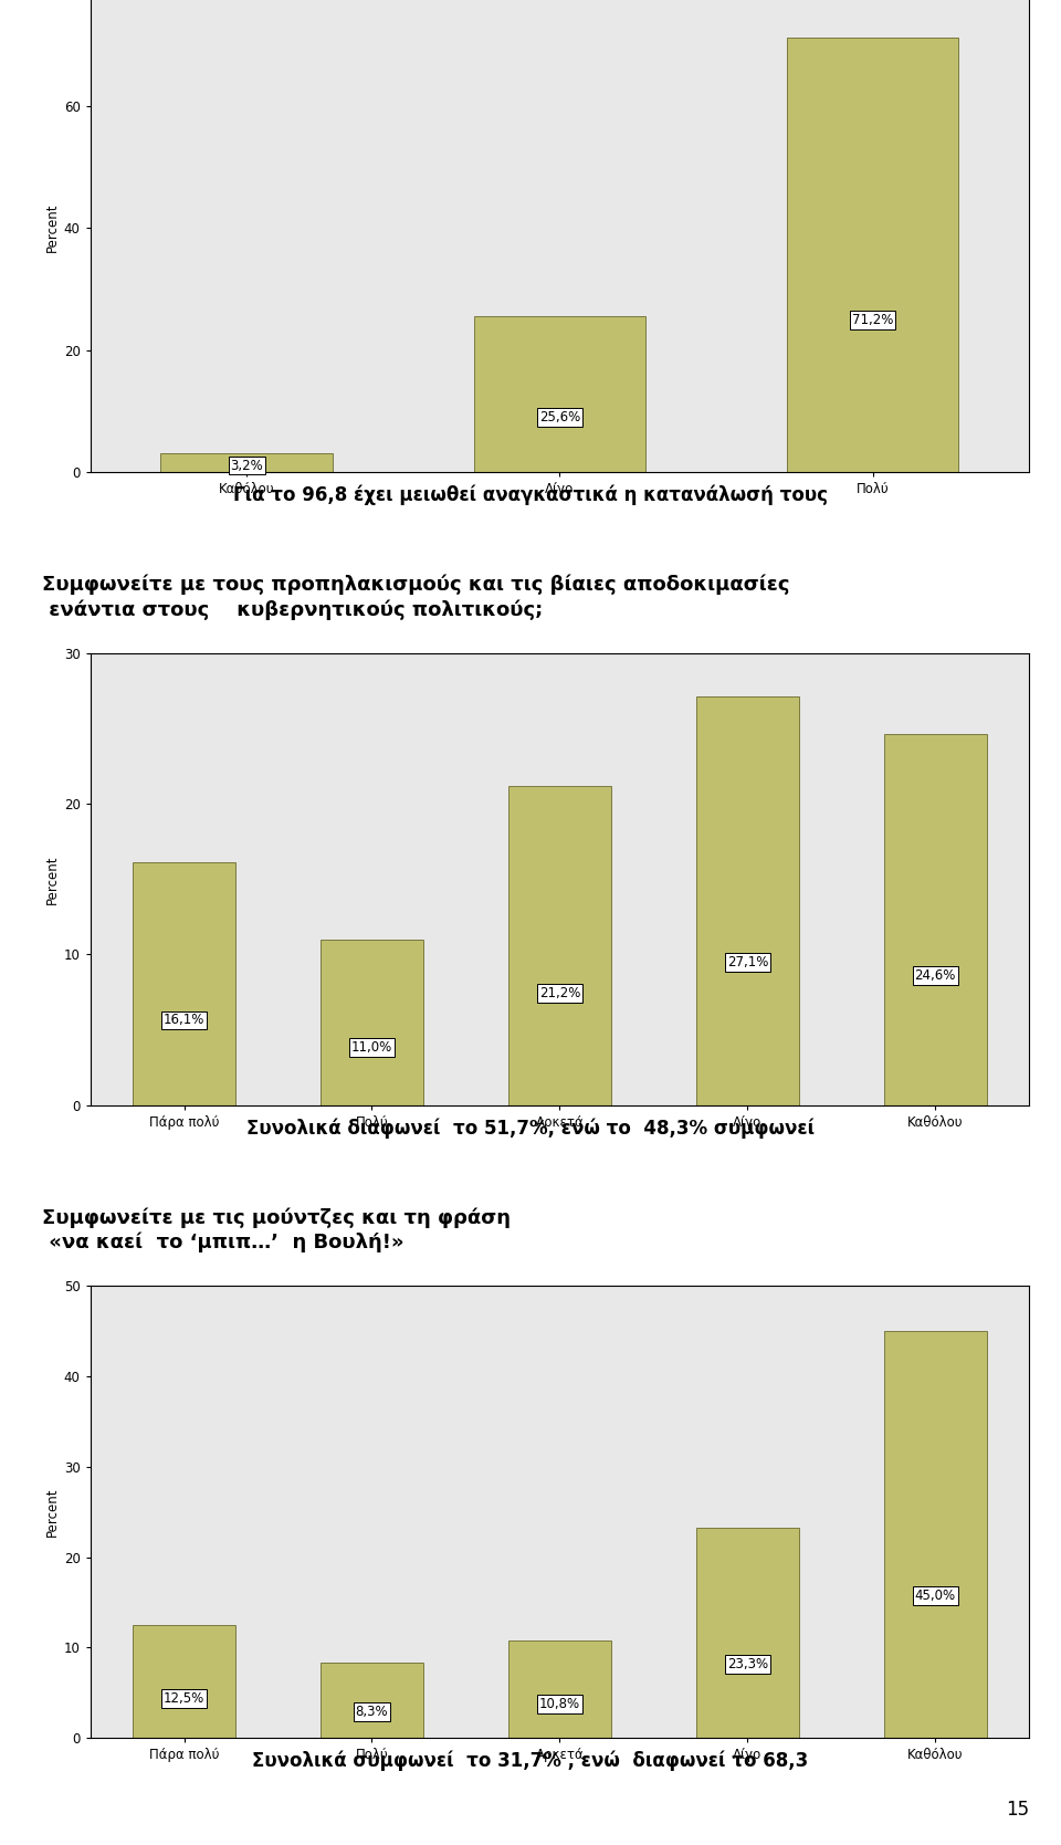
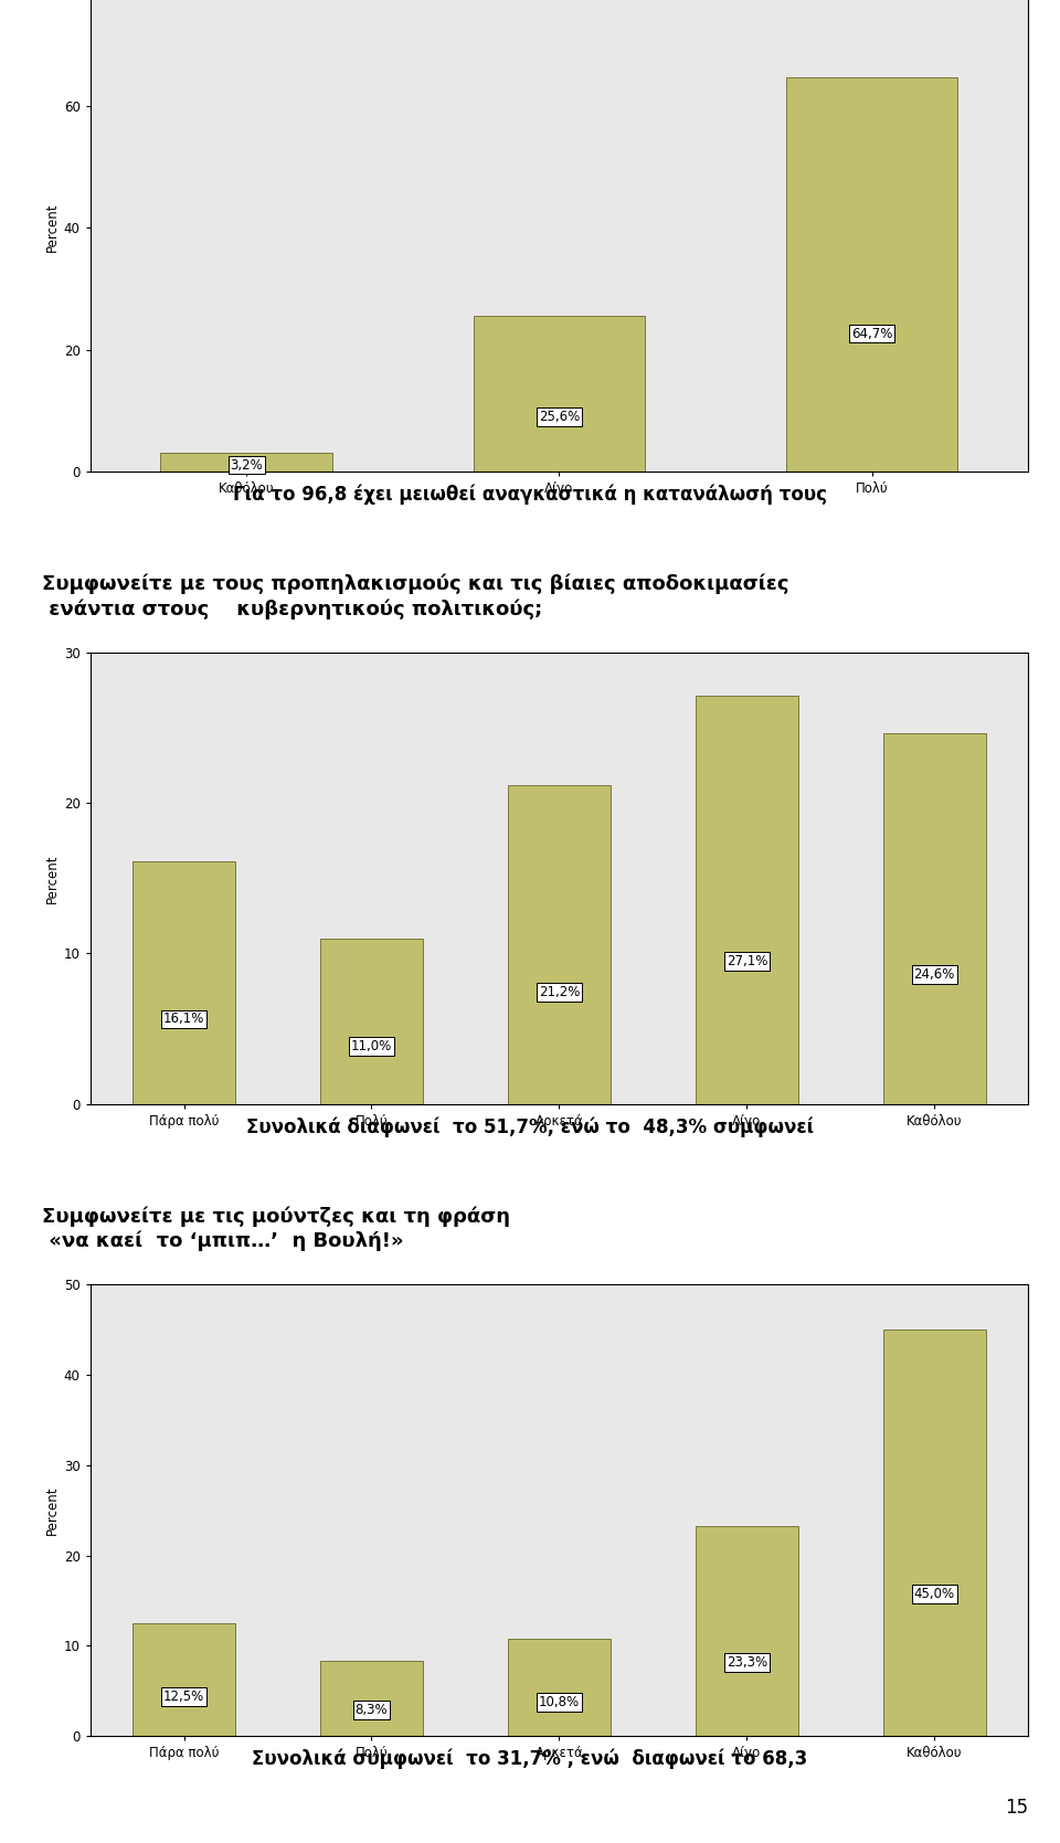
Πολύ: 71,2% -> 64,7%
